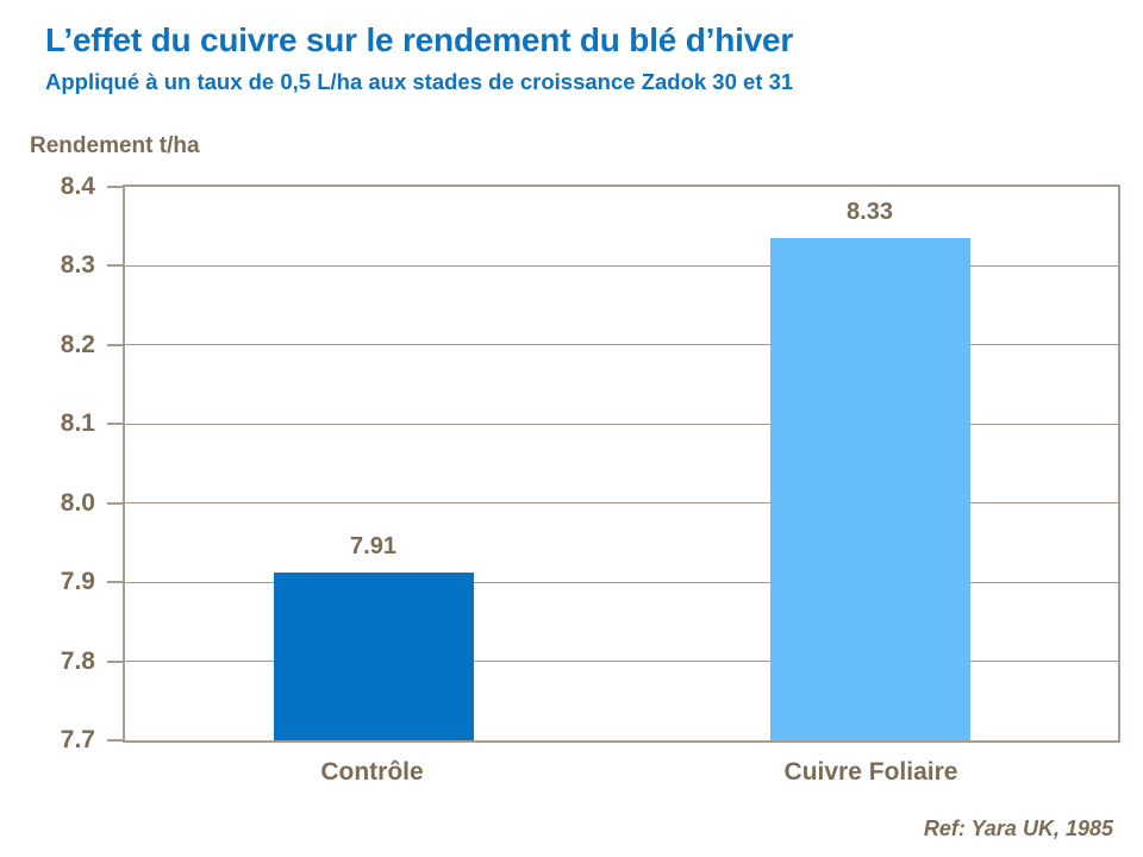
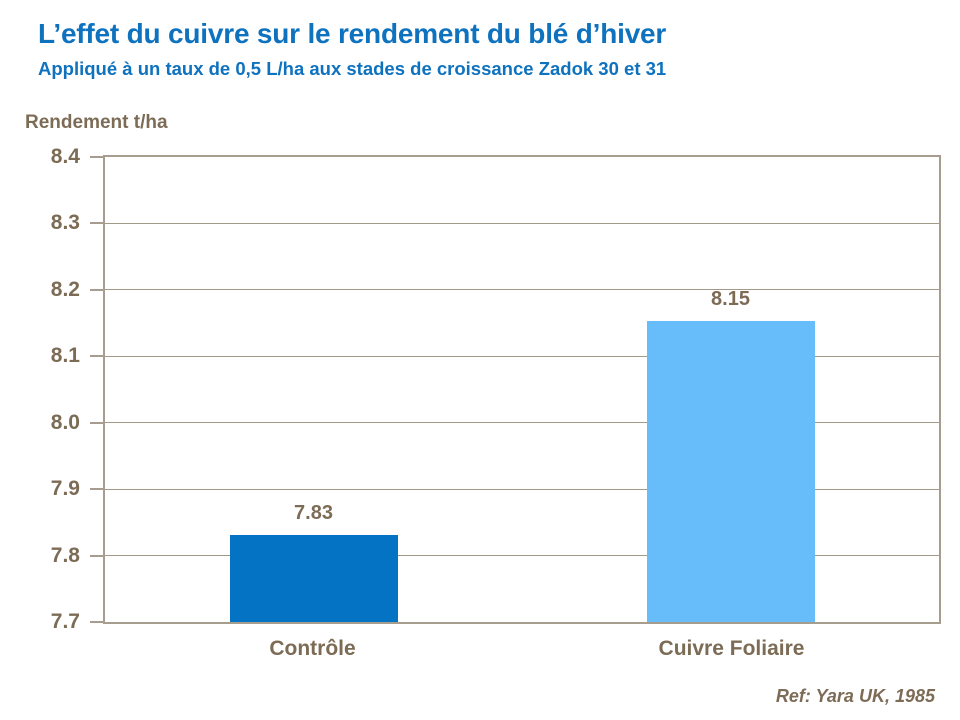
Contrôle: 7.91 -> 7.83
Cuivre Foliaire: 8.33 -> 8.15
